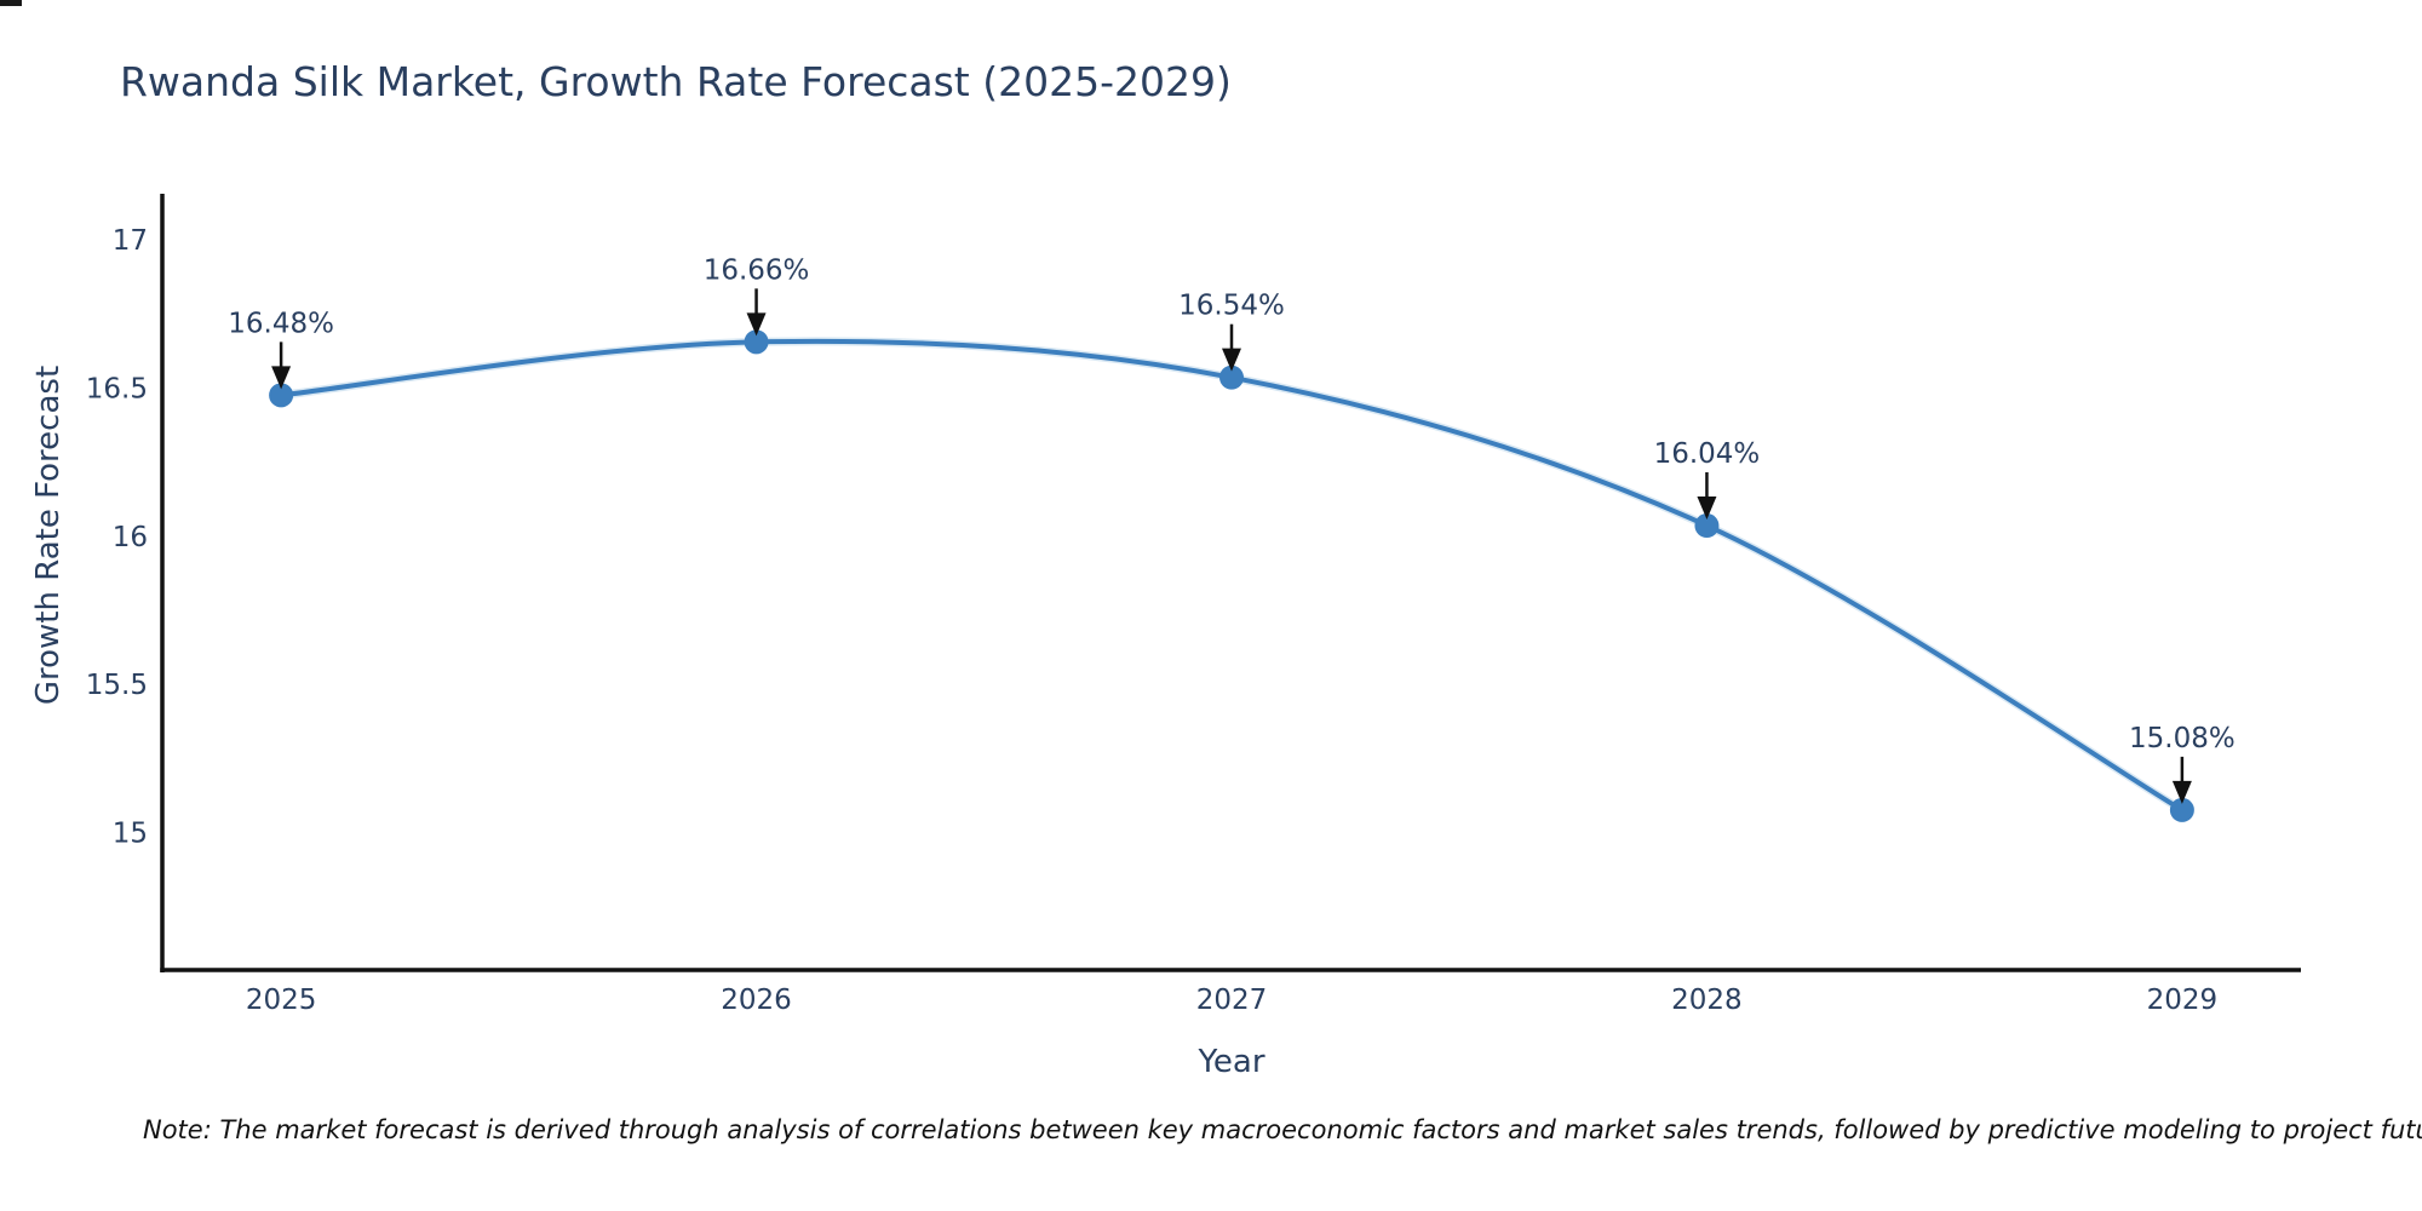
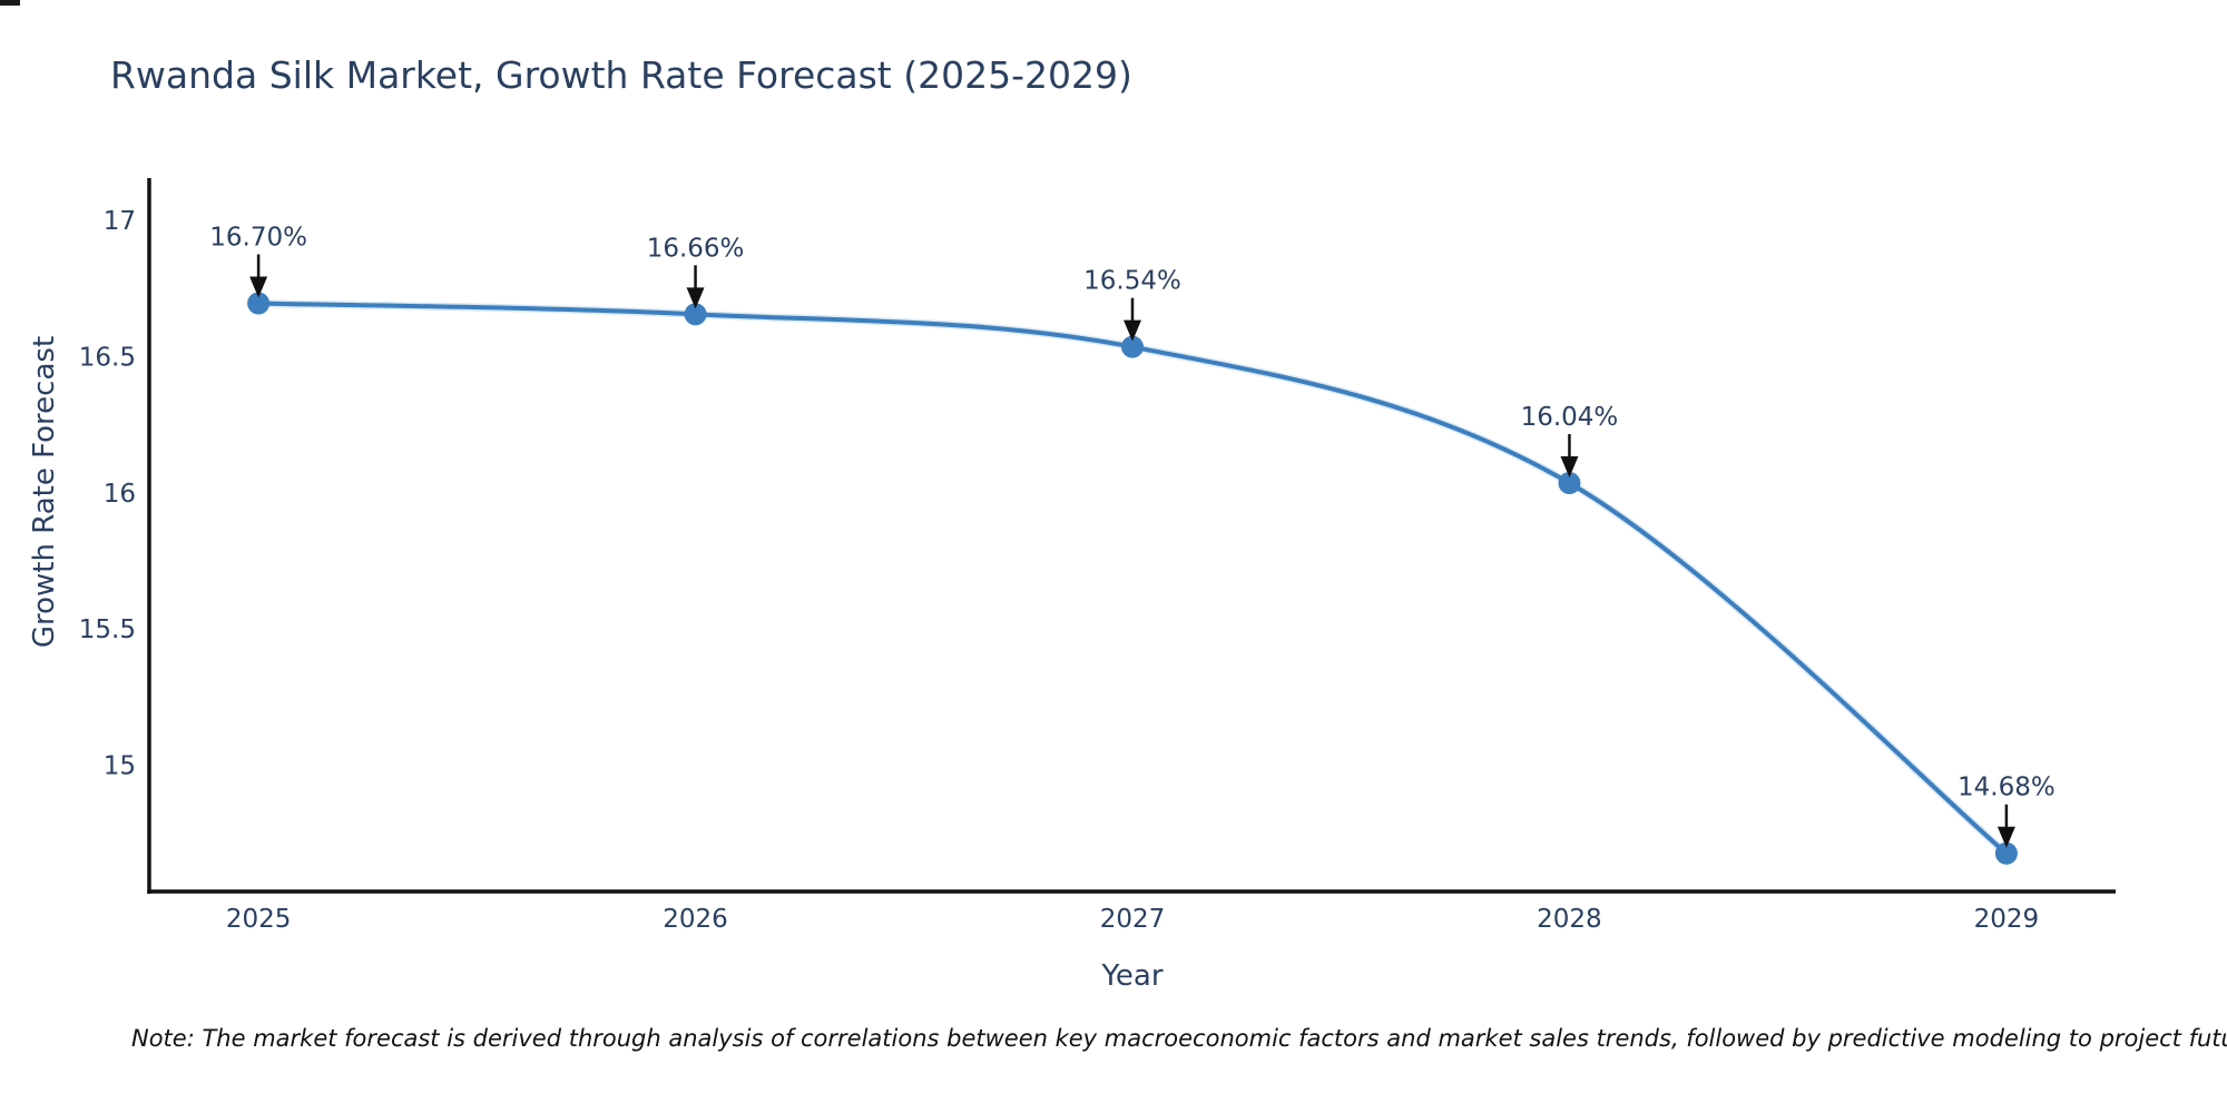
2025: 16.48% -> 16.70%
2029: 15.08% -> 14.68%
